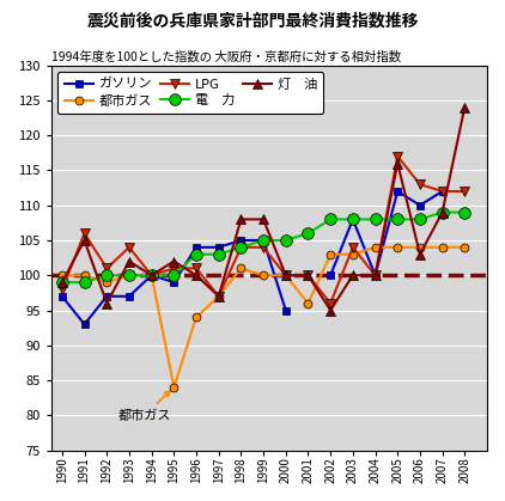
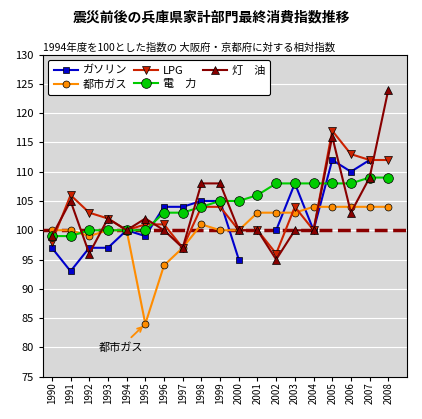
LPG/1992: 101 -> 103
LPG/1993: 104 -> 102
都市ガス/2001: 96 -> 103
